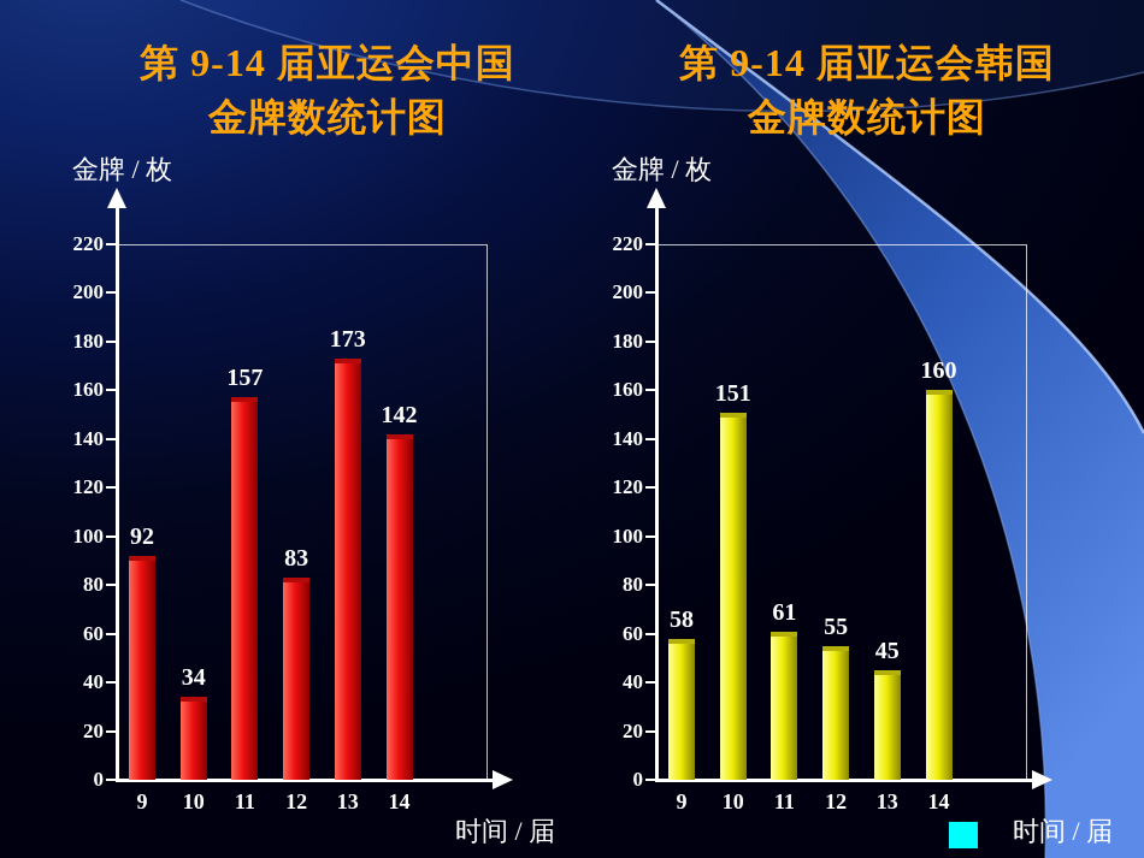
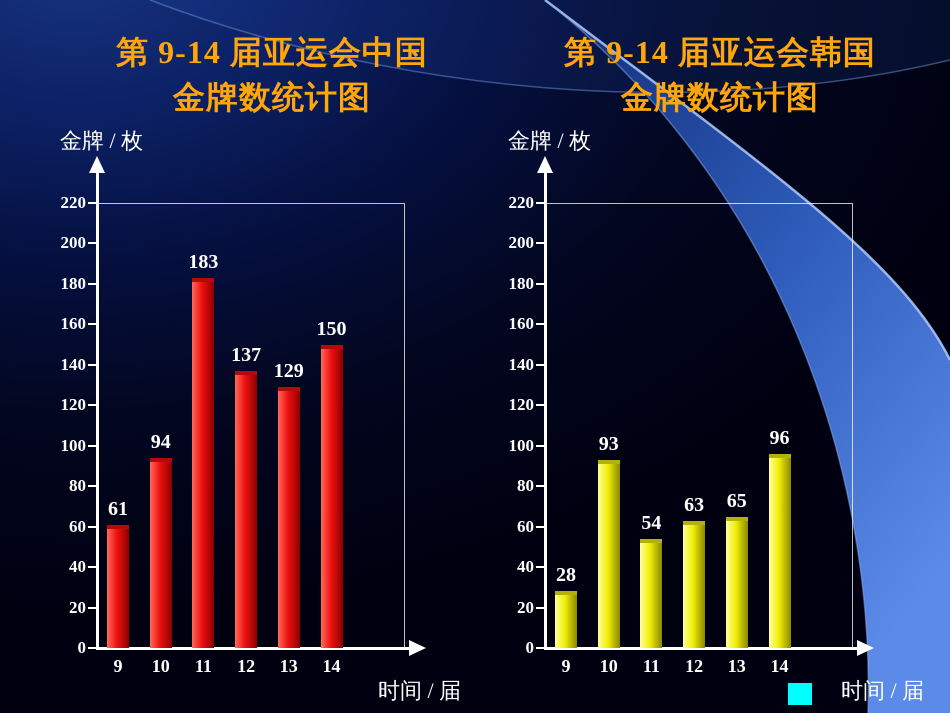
第 9-14 届亚运会中国金牌数统计图/9: 92 -> 61
第 9-14 届亚运会中国金牌数统计图/10: 34 -> 94
第 9-14 届亚运会中国金牌数统计图/11: 157 -> 183
第 9-14 届亚运会中国金牌数统计图/12: 83 -> 137
第 9-14 届亚运会中国金牌数统计图/13: 173 -> 129
第 9-14 届亚运会中国金牌数统计图/14: 142 -> 150
第 9-14 届亚运会韩国金牌数统计图/9: 58 -> 28
第 9-14 届亚运会韩国金牌数统计图/10: 151 -> 93
第 9-14 届亚运会韩国金牌数统计图/11: 61 -> 54
第 9-14 届亚运会韩国金牌数统计图/12: 55 -> 63
第 9-14 届亚运会韩国金牌数统计图/13: 45 -> 65
第 9-14 届亚运会韩国金牌数统计图/14: 160 -> 96
